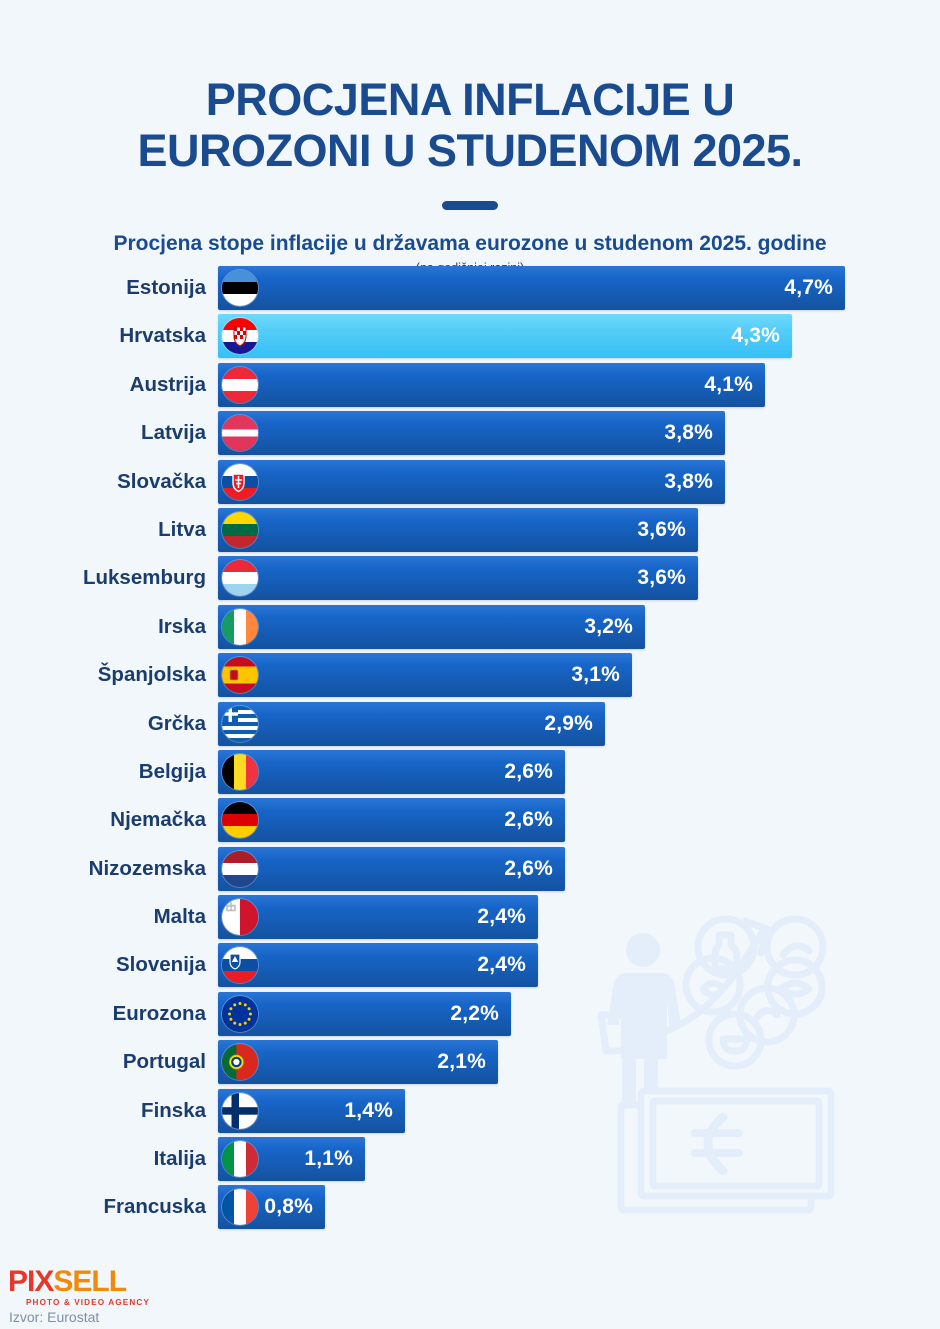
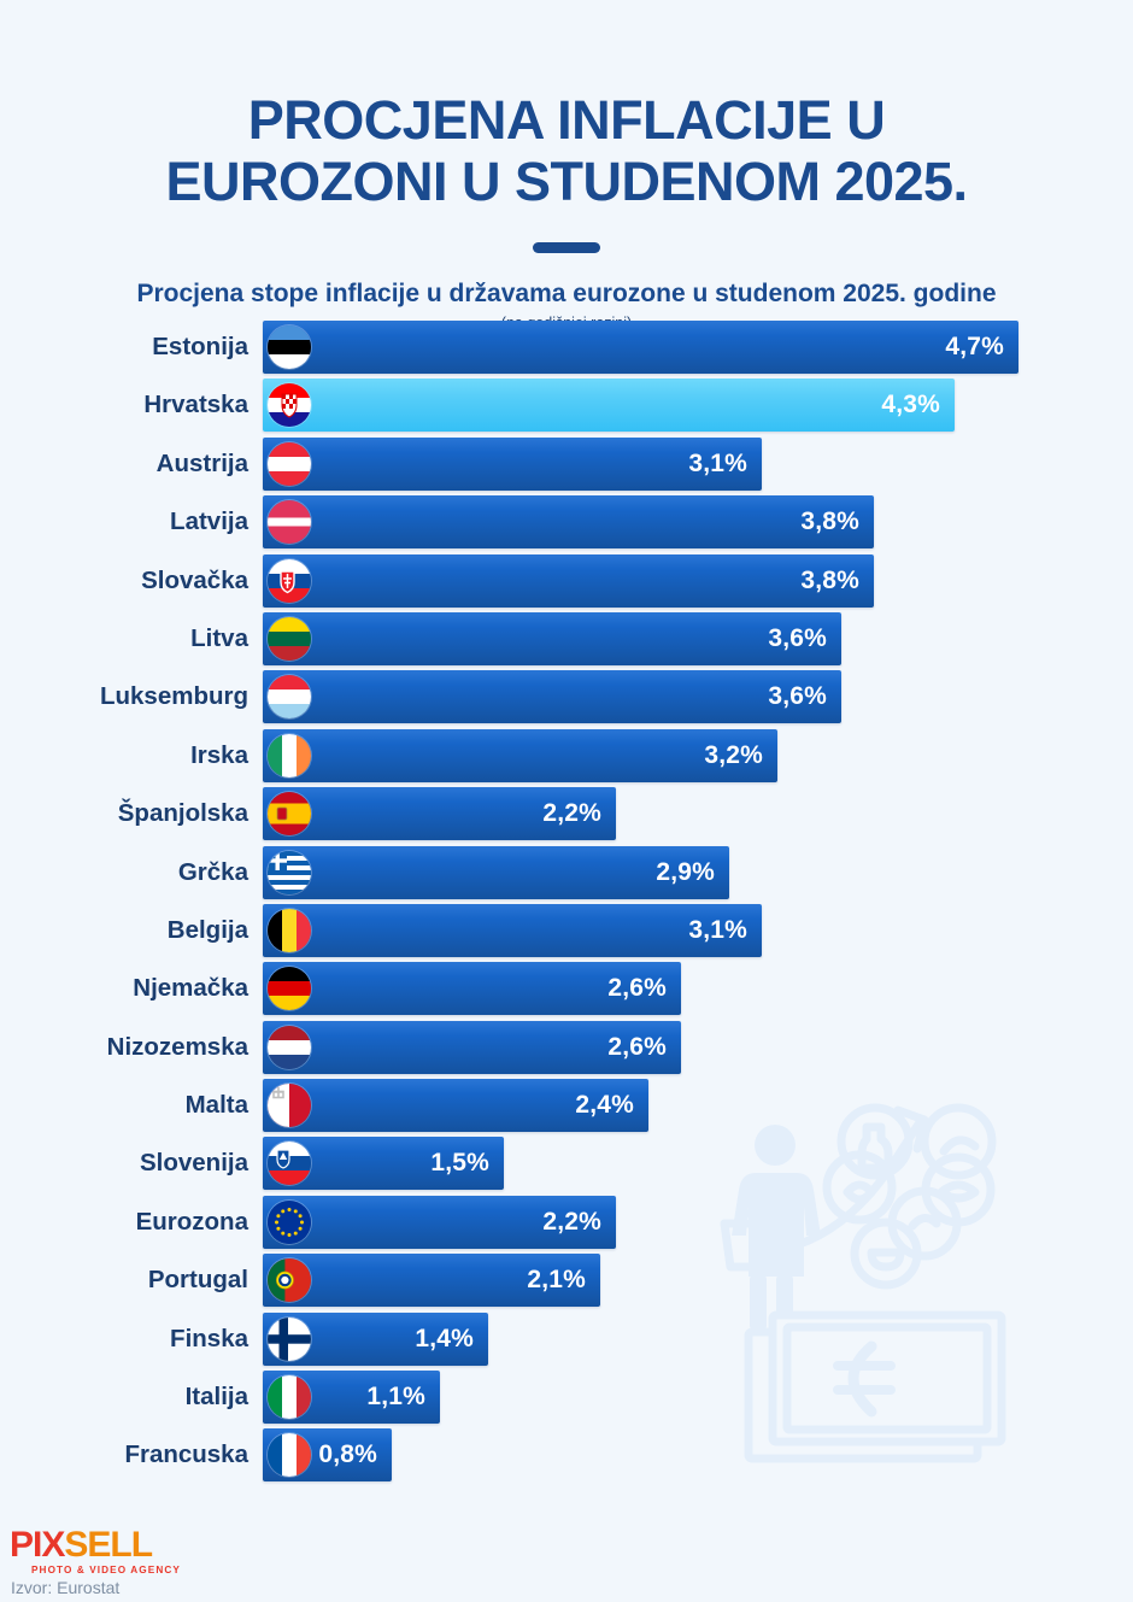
Austrija: 4,1% -> 3,1%
Španjolska: 3,1% -> 2,2%
Belgija: 2,6% -> 3,1%
Slovenija: 2,4% -> 1,5%
